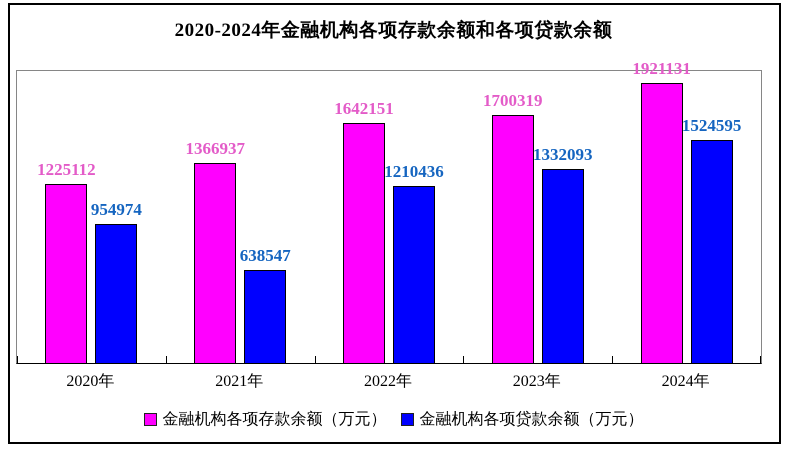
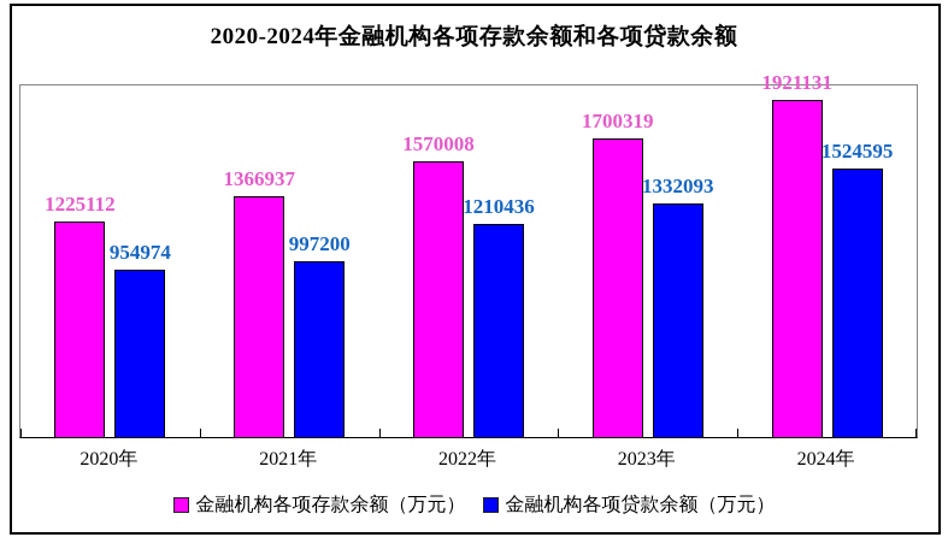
金融机构各项贷款余额（万元）/2021年: 638547 -> 997200
金融机构各项存款余额（万元）/2022年: 1642151 -> 1570008
